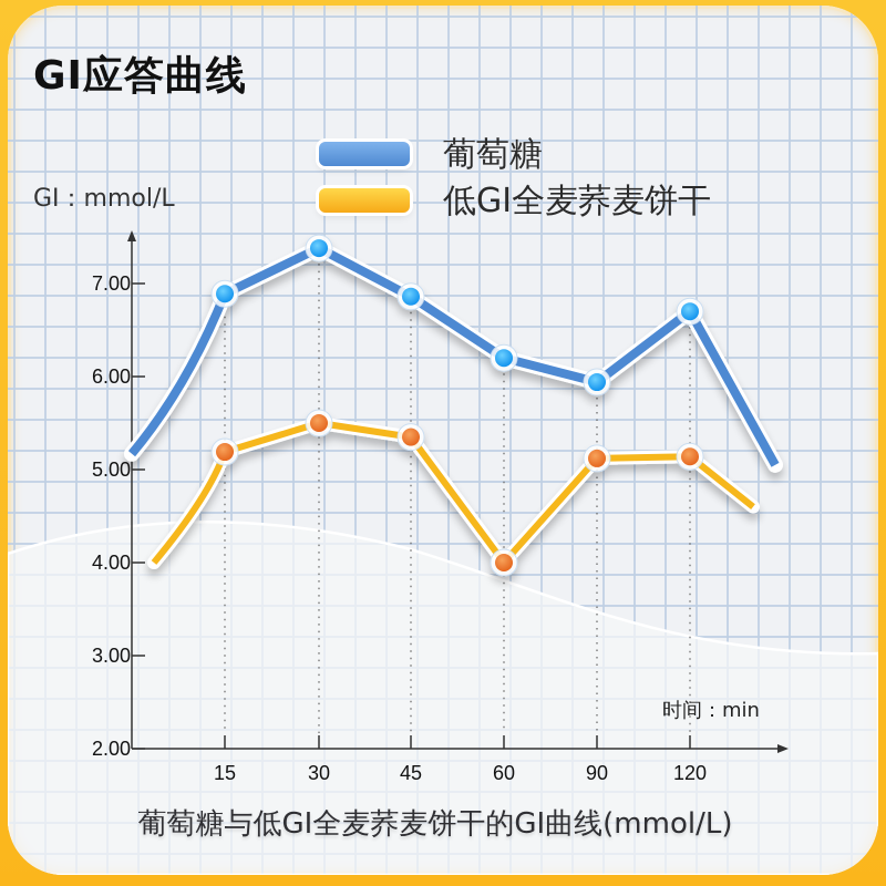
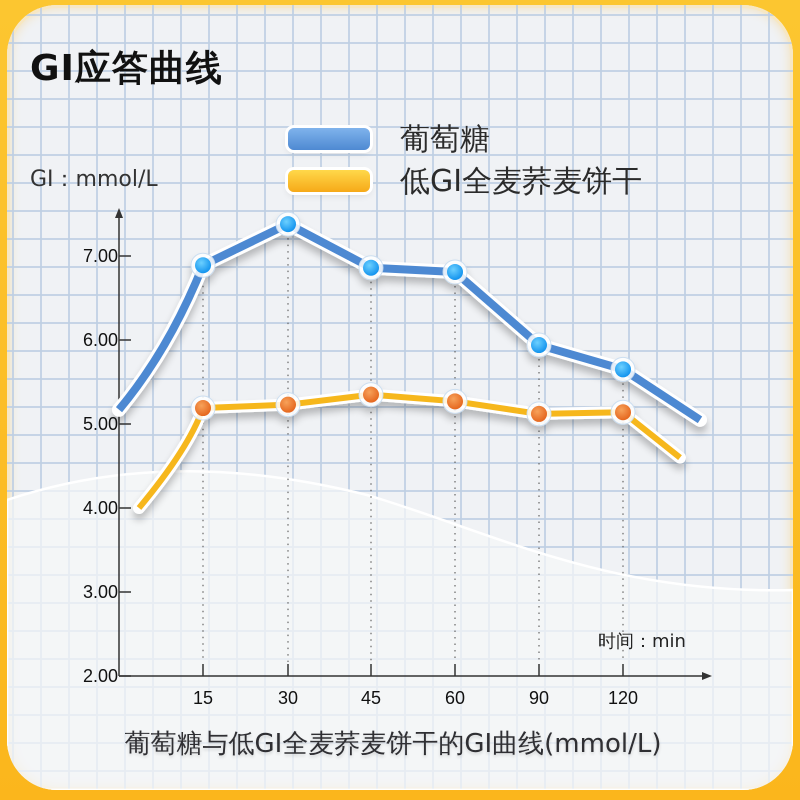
低GI全麦荞麦饼干/30: 5.5 -> 5.2
葡萄糖/60: 6.2 -> 6.8
低GI全麦荞麦饼干/60: 4.0 -> 5.3
葡萄糖/120: 6.7 -> 5.7
